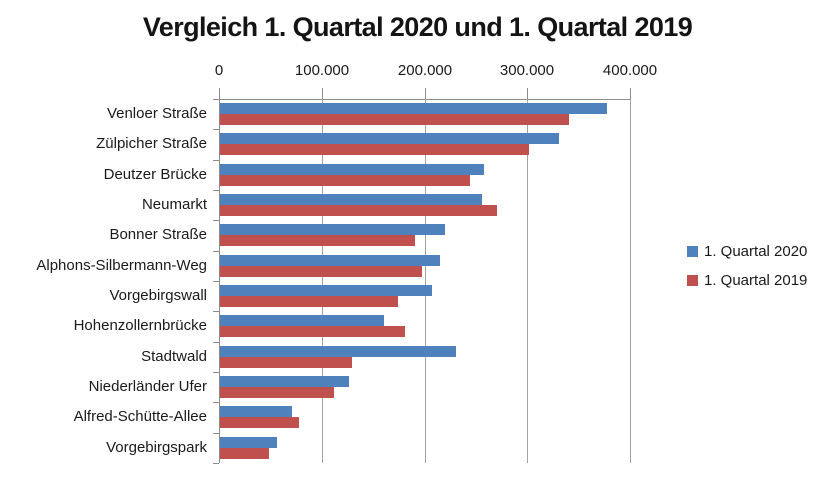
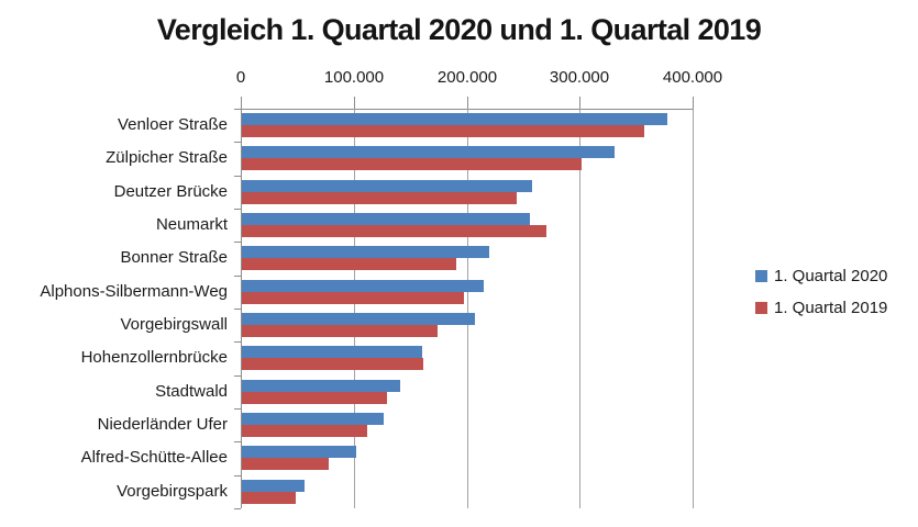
1. Quartal 2019/Venloer Straße: 340000 -> 360000
1. Quartal 2019/Hohenzollernbrücke: 180000 -> 160000
1. Quartal 2020/Stadtwald: 230000 -> 140000
1. Quartal 2020/Alfred-Schütte-Allee: 70000 -> 100000
